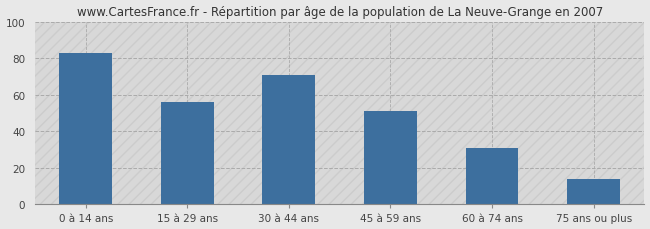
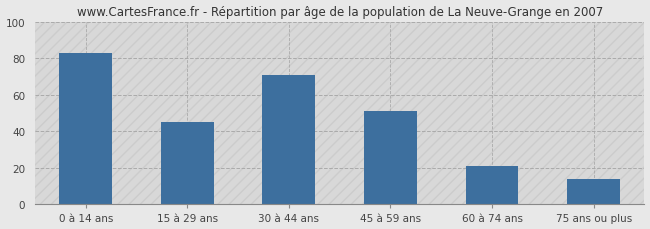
15 à 29 ans: 56 -> 45
60 à 74 ans: 31 -> 21
